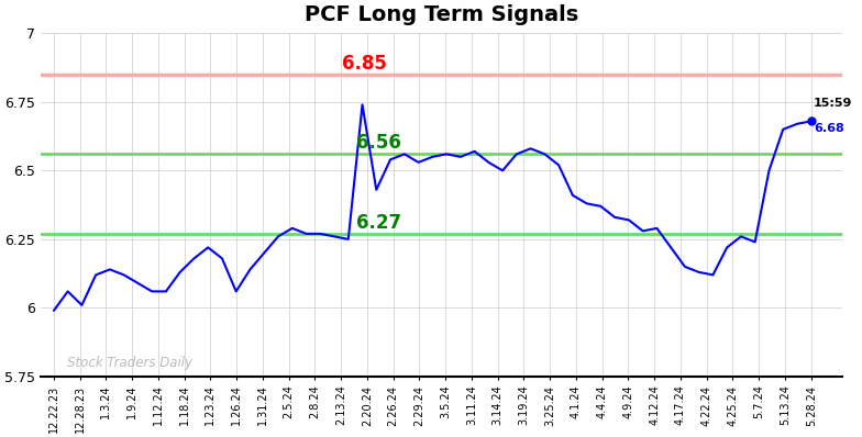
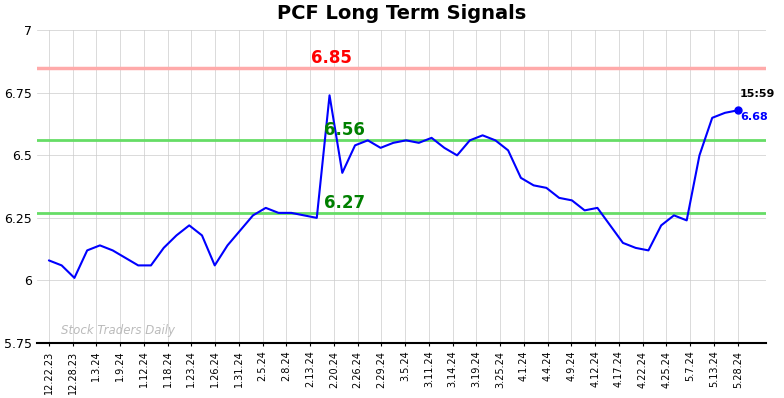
12.22.23: 5.99 -> 6.08
